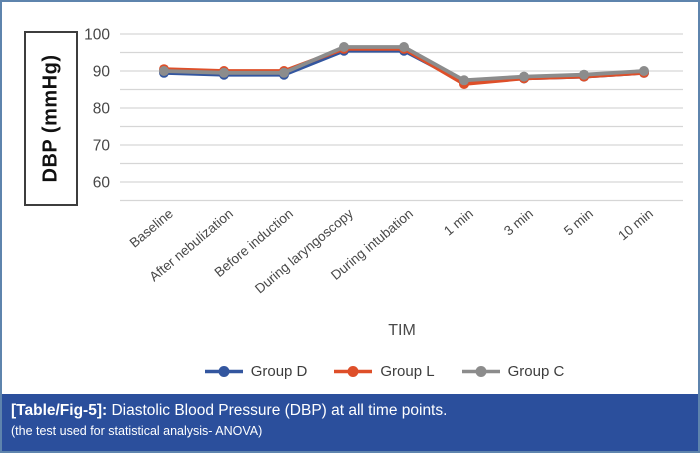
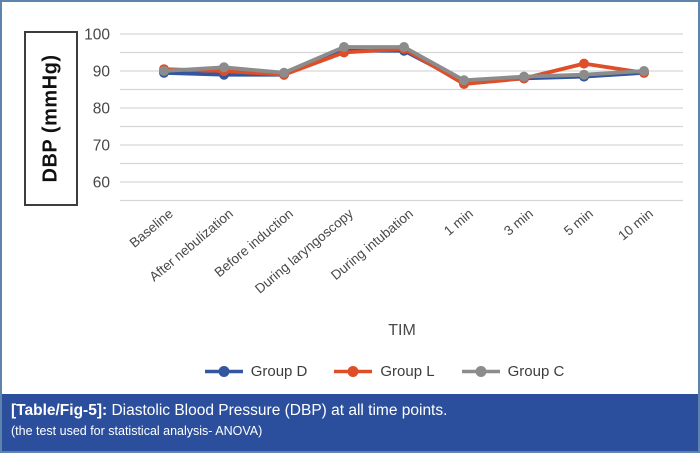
Group C/After nebulization: 90 -> 91
Group L/Before induction: 90 -> 89
Group L/During laryngoscopy: 96 -> 95
Group L/5 min: 88 -> 92
